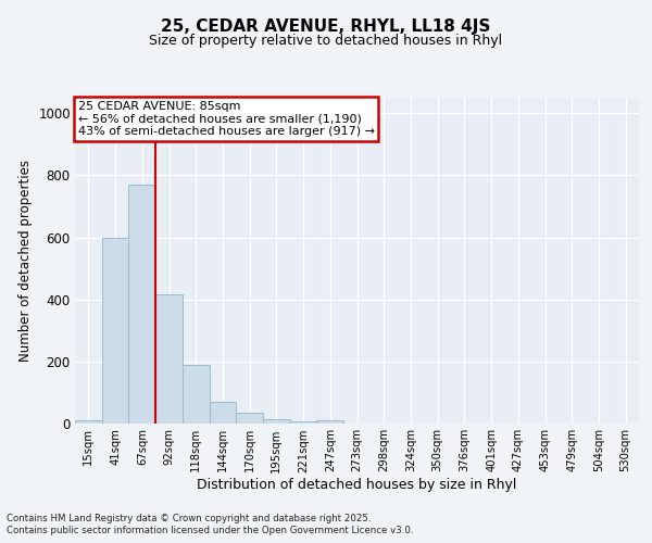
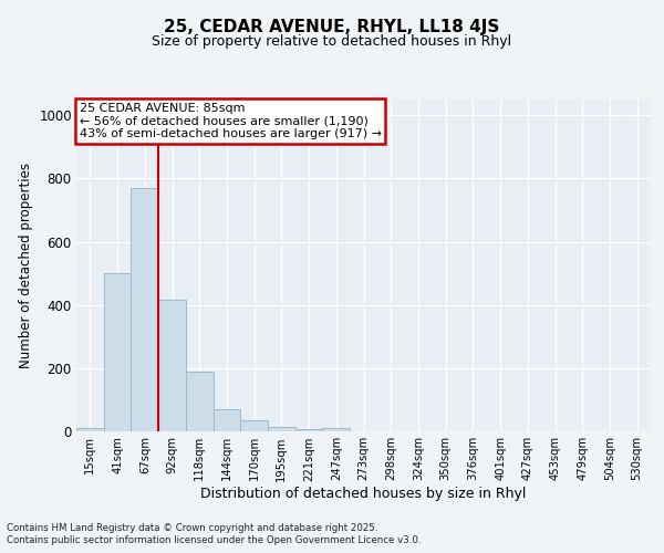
41sqm: 600 -> 500
